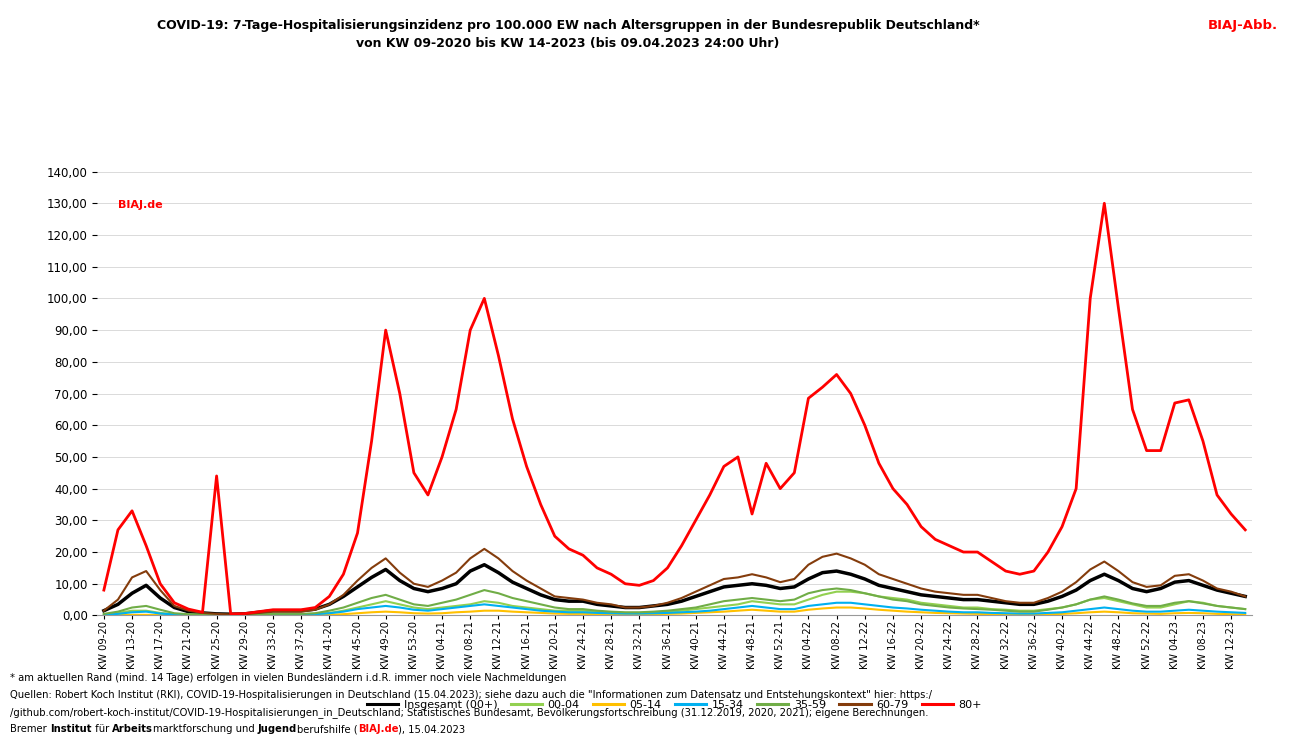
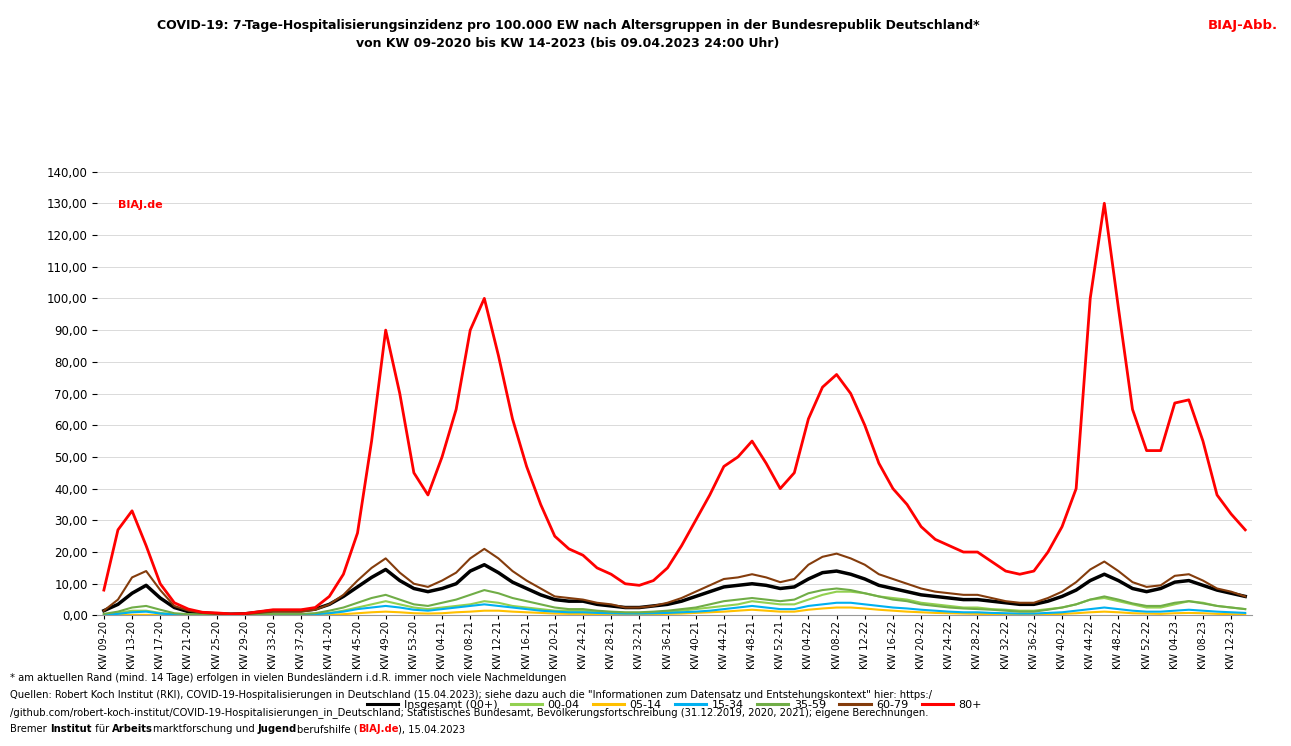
80+/KW 25-20: 44,0 -> 0,8
80+/KW 48-21: 32,0 -> 55,0
80+/KW 04-22: 68,5 -> 62,0
